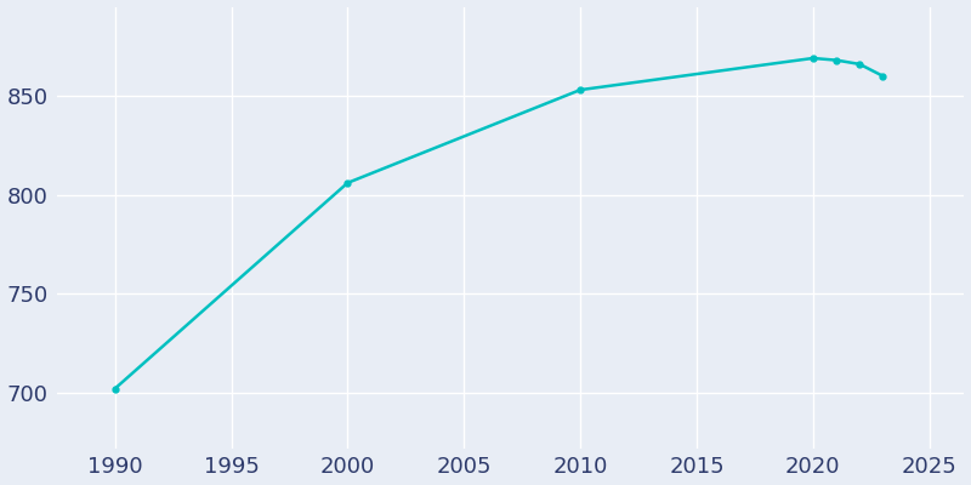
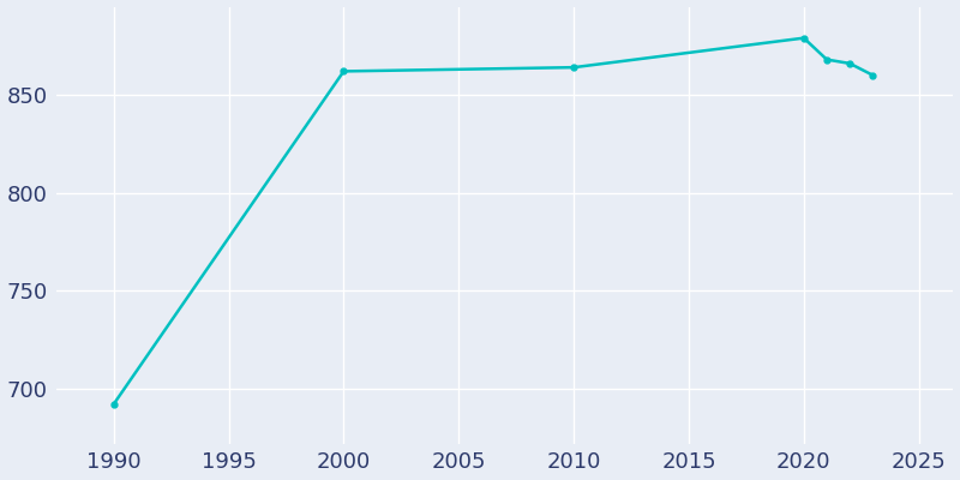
1990: 702 -> 692
2000: 806 -> 862
2010: 853 -> 864
2020: 869 -> 879
